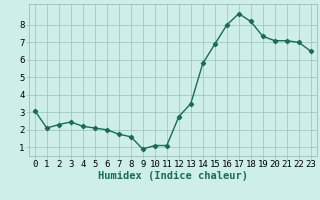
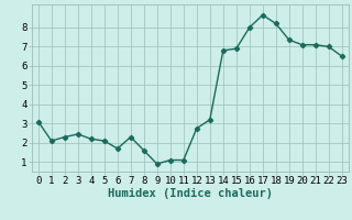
6: 2.0 -> 1.7
7: 1.8 -> 2.3
13: 3.5 -> 3.2
14: 5.8 -> 6.8
